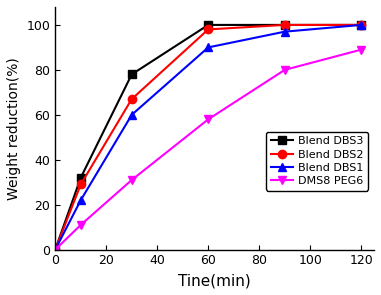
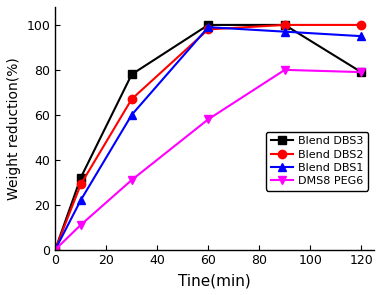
Blend DBS1/60: 90 -> 99
Blend DBS3/120: 100 -> 79
Blend DBS1/120: 100 -> 95
DMS8 PEG6/120: 89 -> 79
